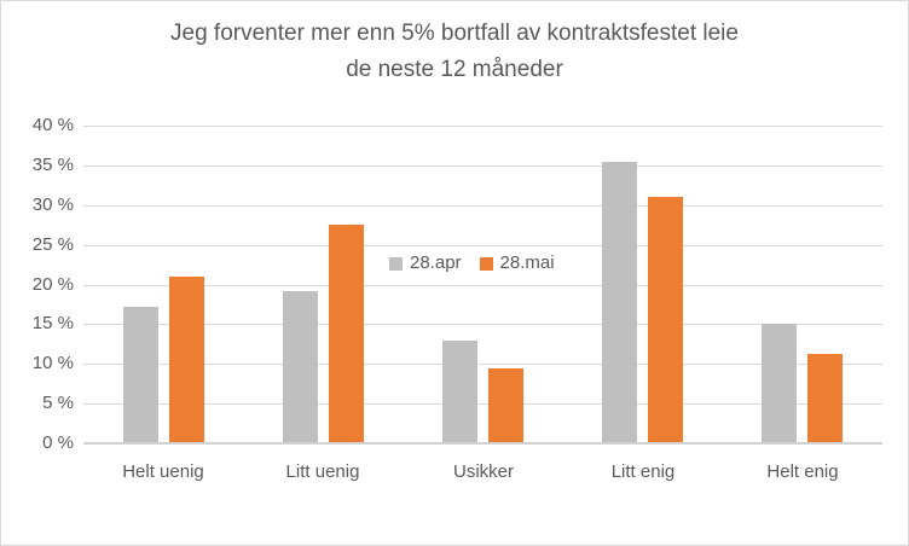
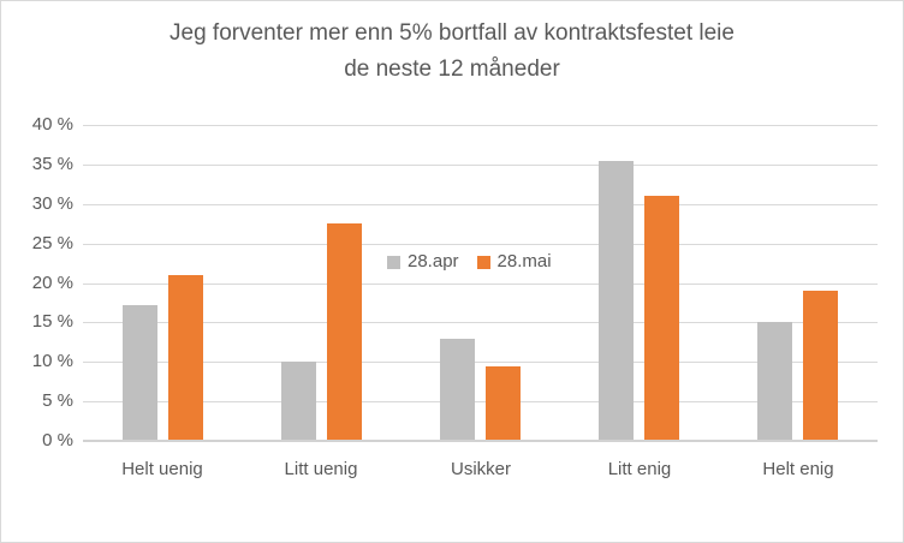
28.apr/Litt uenig: 19% -> 10%
28.mai/Helt enig: 11% -> 19%
